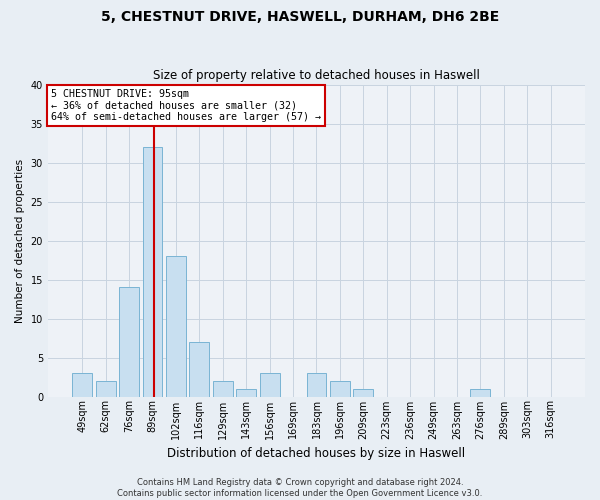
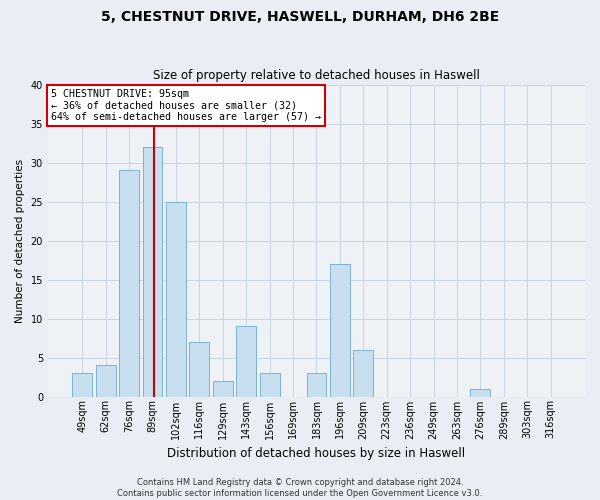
62sqm: 2 -> 4
76sqm: 14 -> 29
102sqm: 18 -> 25
143sqm: 1 -> 9
196sqm: 2 -> 17
209sqm: 1 -> 6
